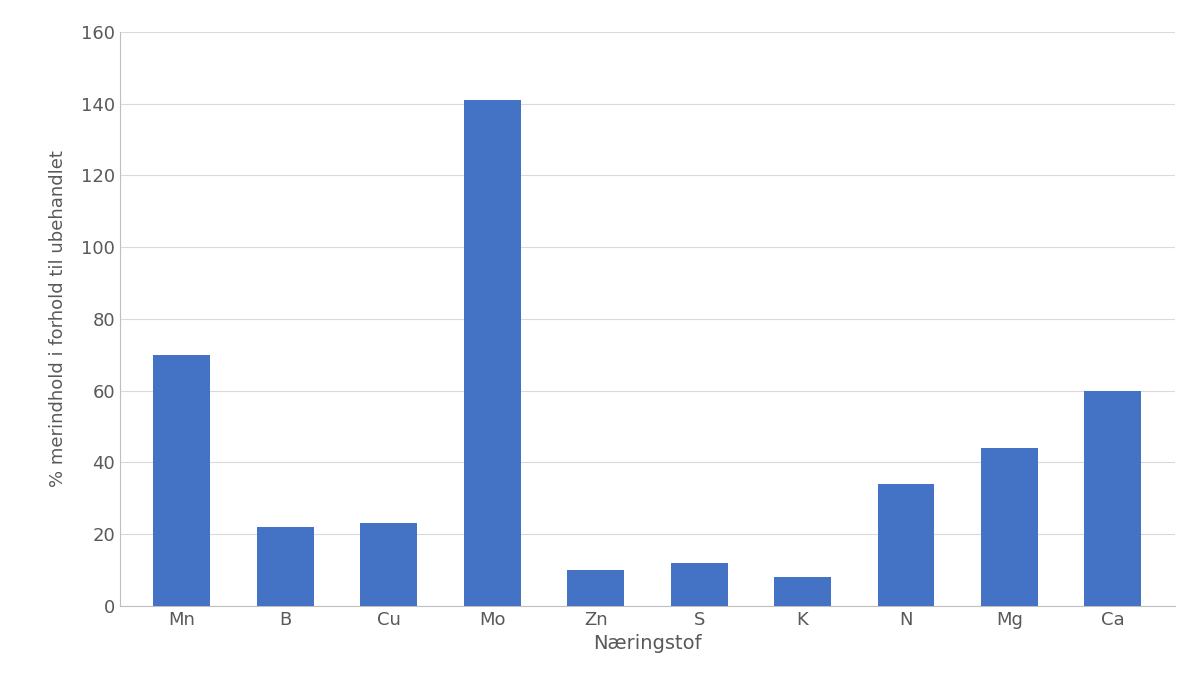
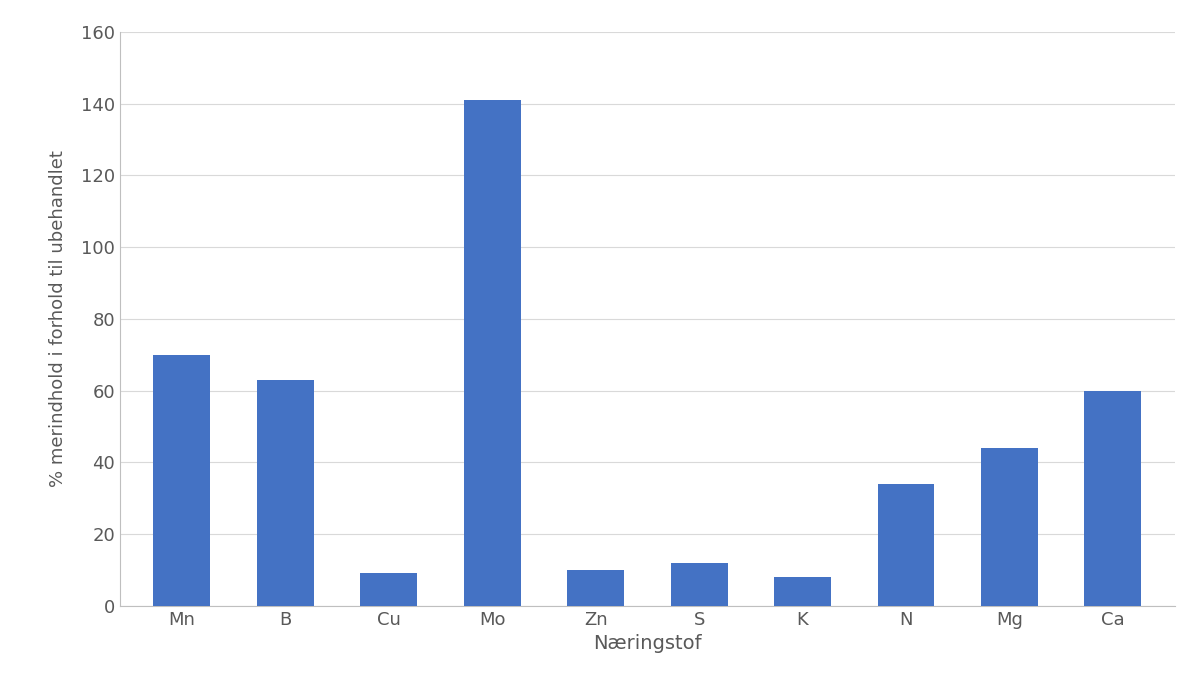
B: 22 -> 63
Cu: 23 -> 9
